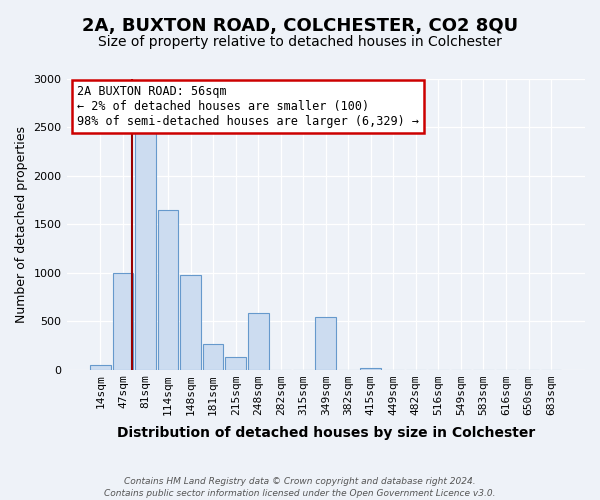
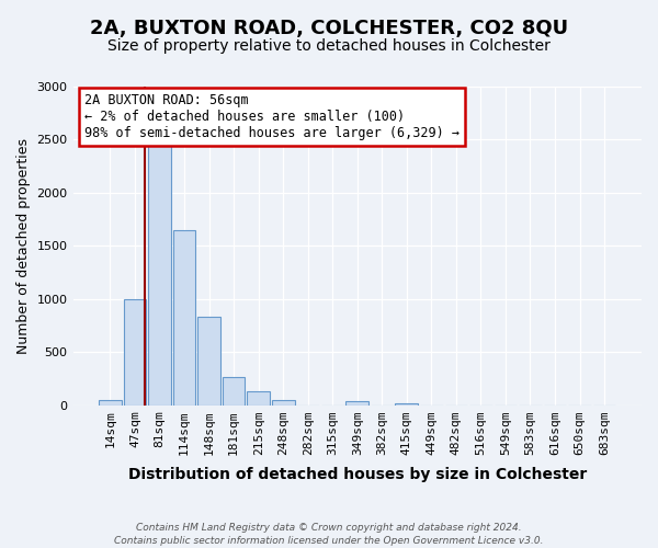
148sqm: 980 -> 830
248sqm: 580 -> 50
349sqm: 540 -> 40
